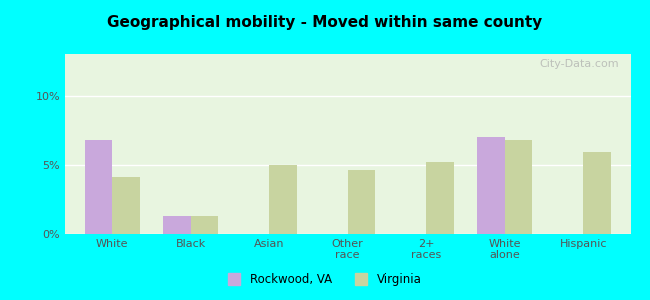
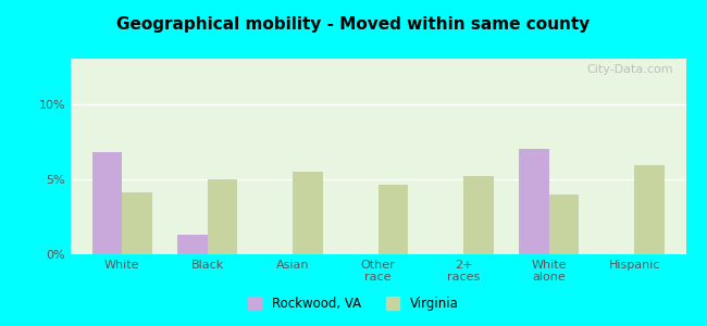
Virginia/Black: 1.3% -> 5.0%
Virginia/Asian: 5.0% -> 5.5%
Virginia/White alone: 6.8% -> 4.0%
